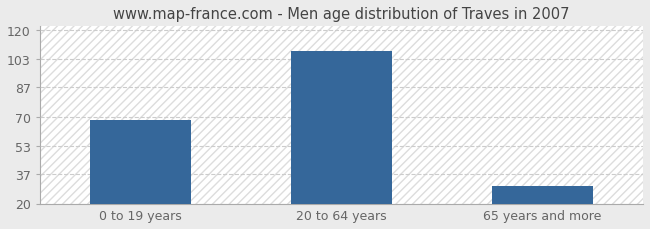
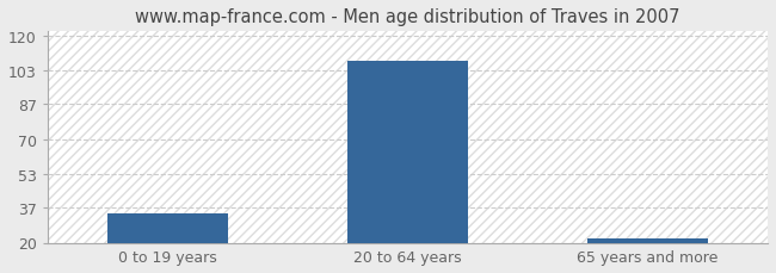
0 to 19 years: 68 -> 34
65 years and more: 30 -> 22
